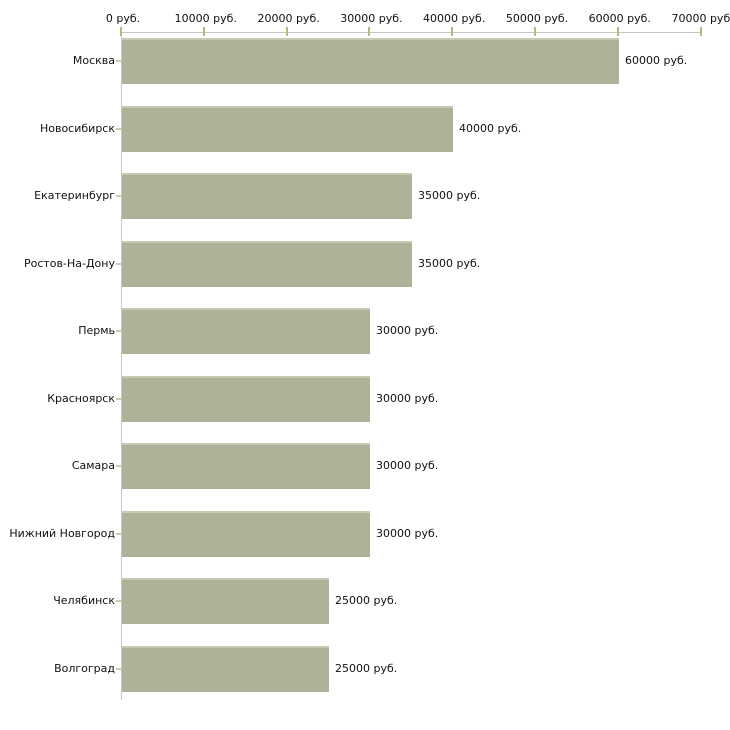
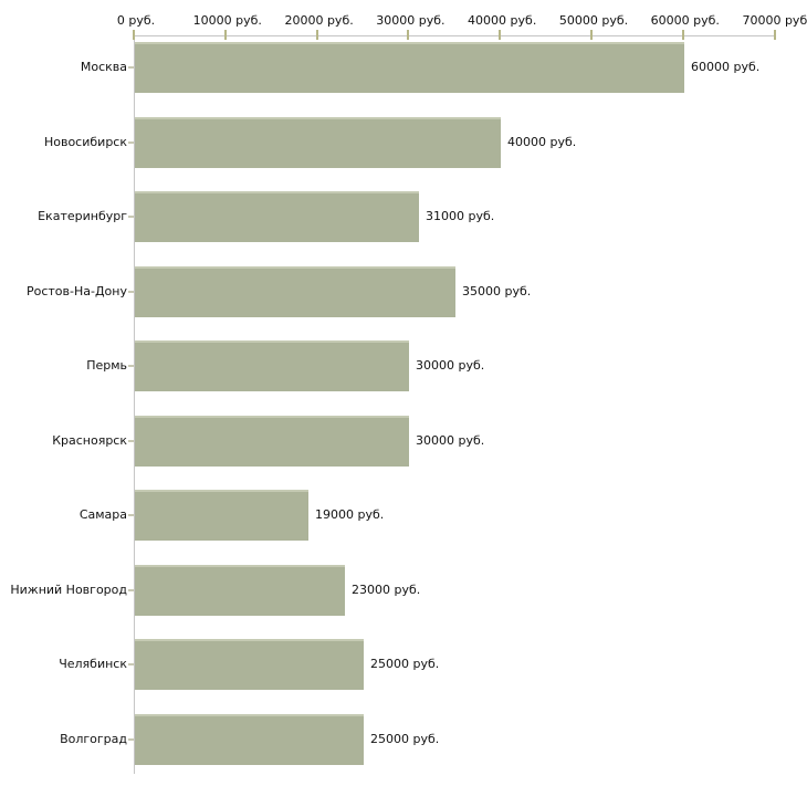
Екатеринбург: 35000 -> 31000
Самара: 30000 -> 19000
Нижний Новгород: 30000 -> 23000
